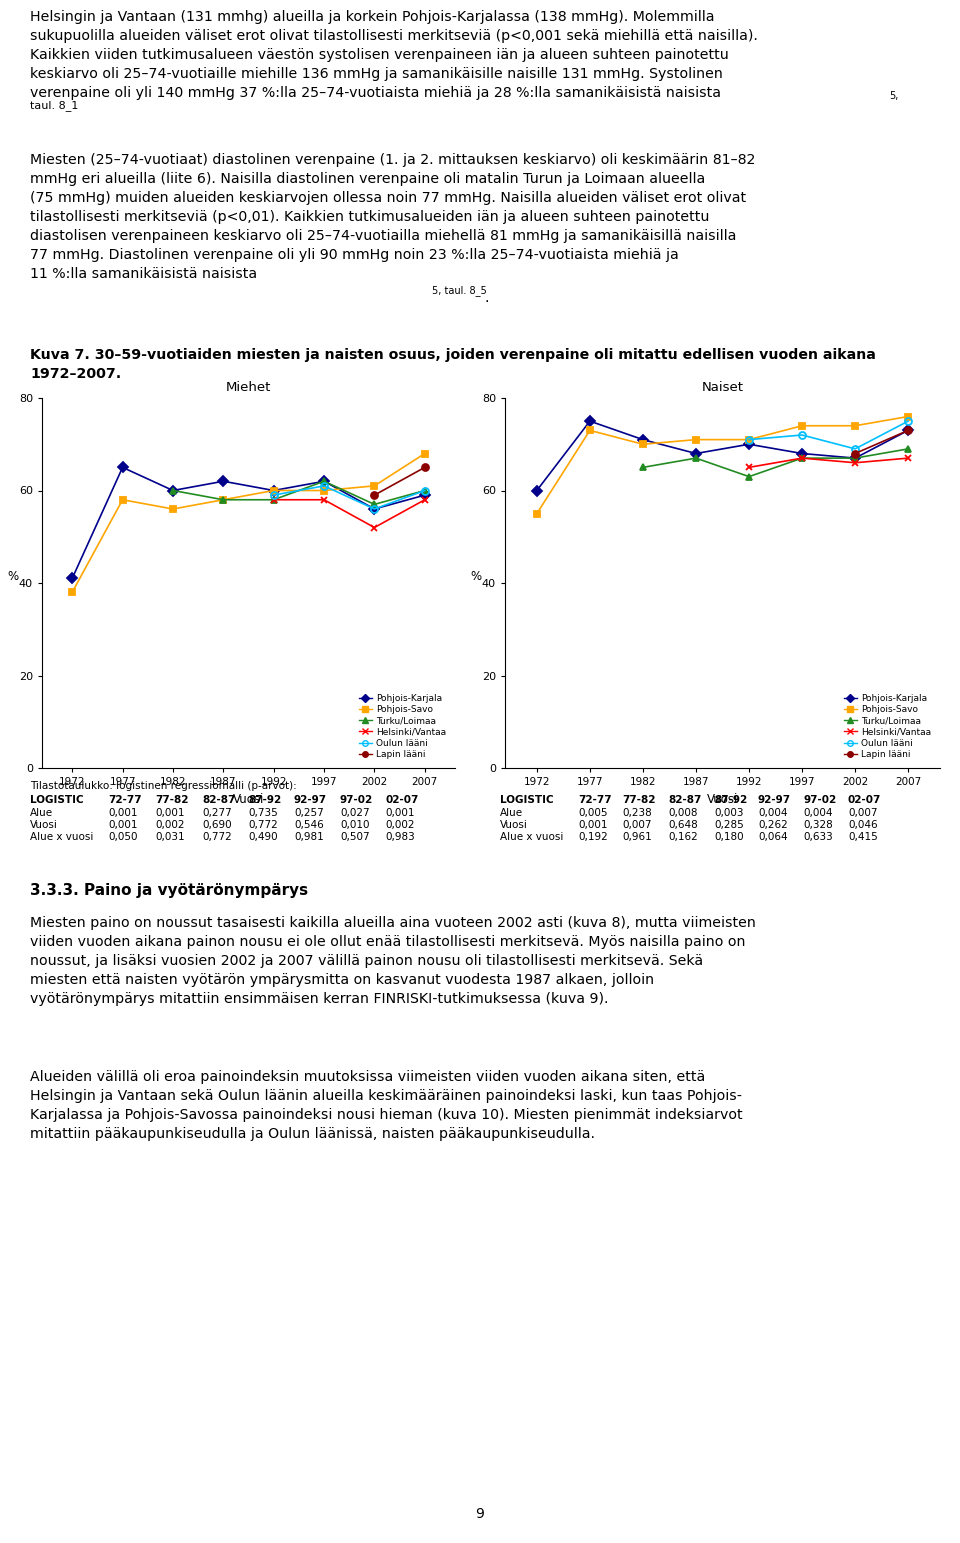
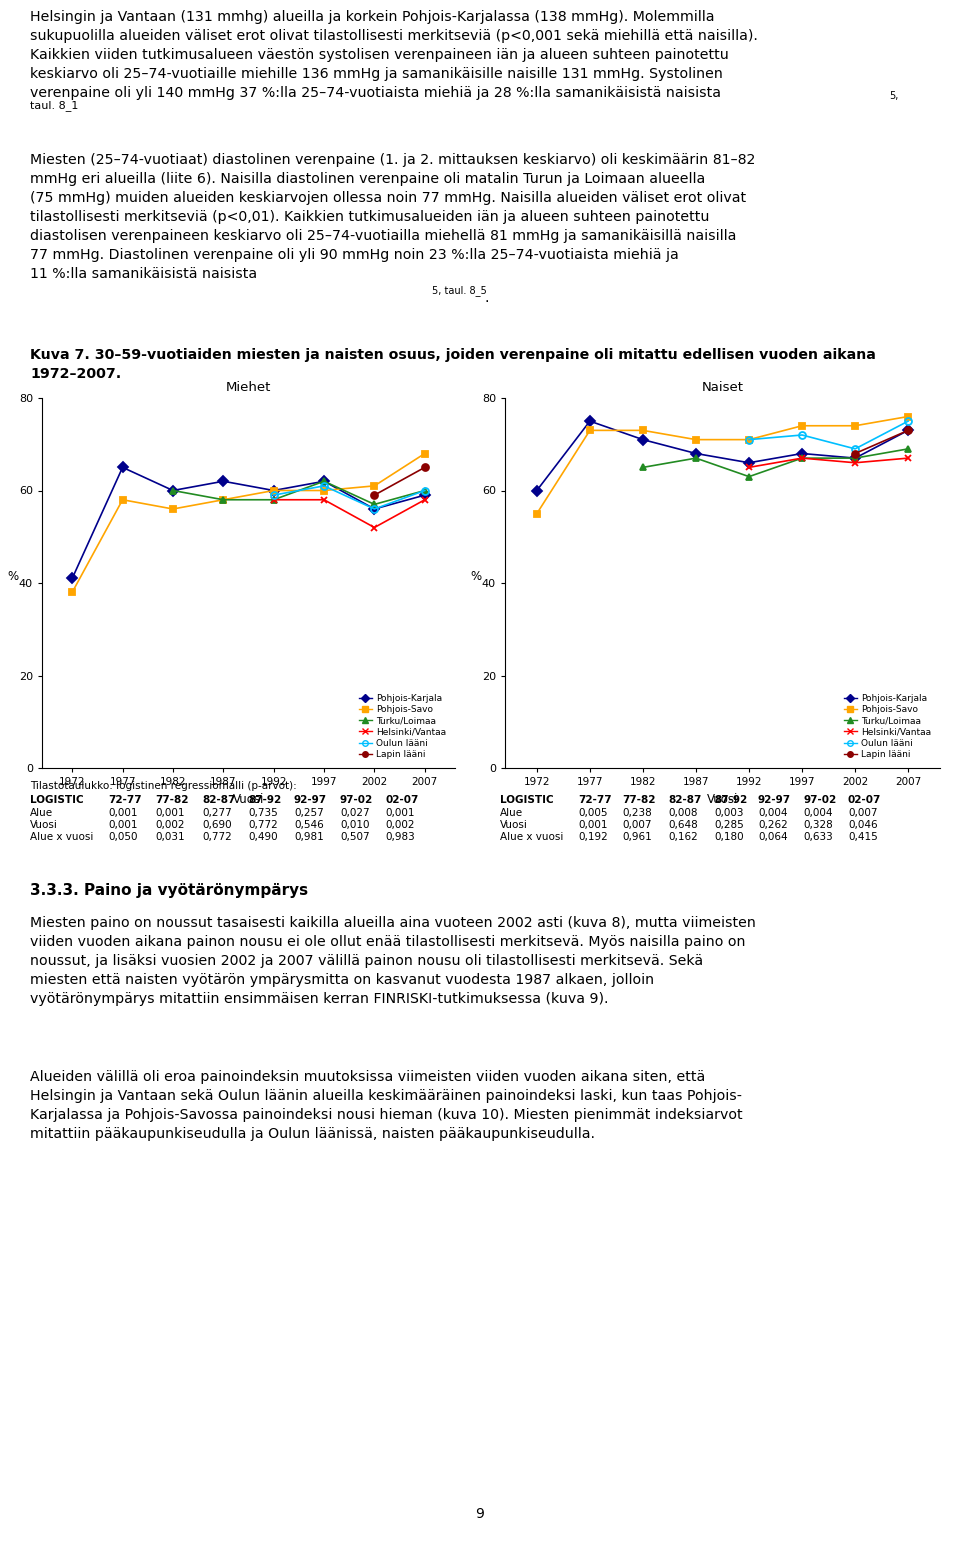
Naiset/Pohjois-Savo/1982: 70 -> 73
Naiset/Pohjois-Karjala/1992: 70 -> 66
